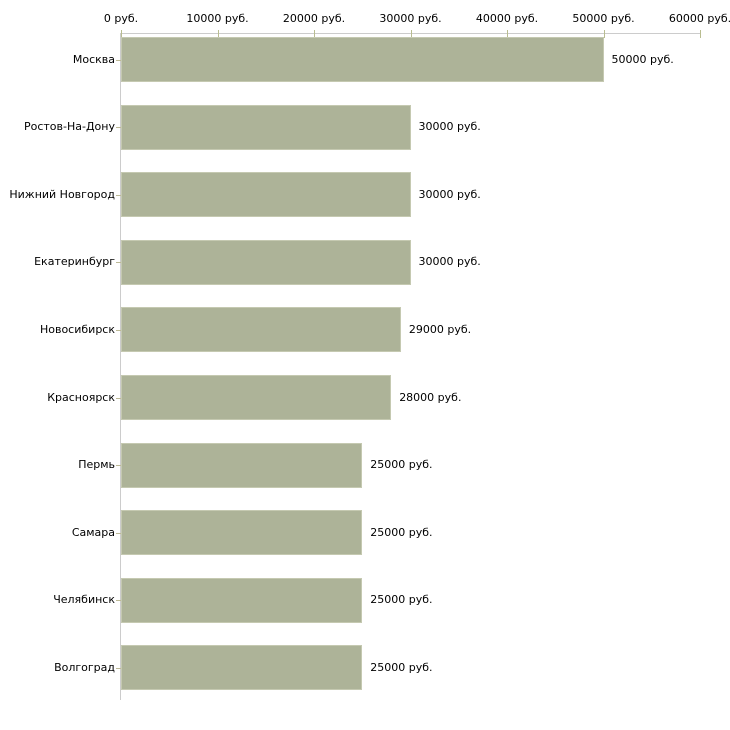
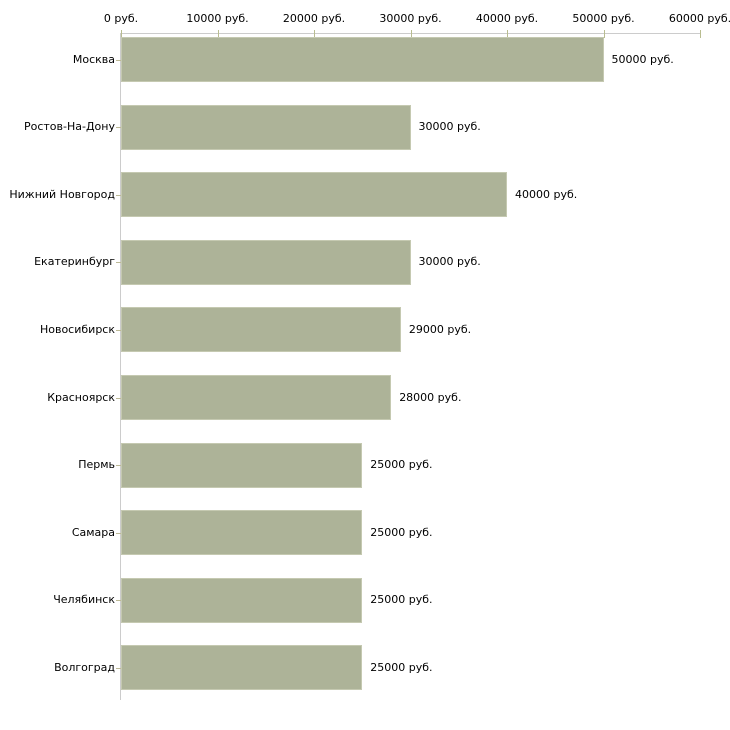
Нижний Новгород: 30000 -> 40000
